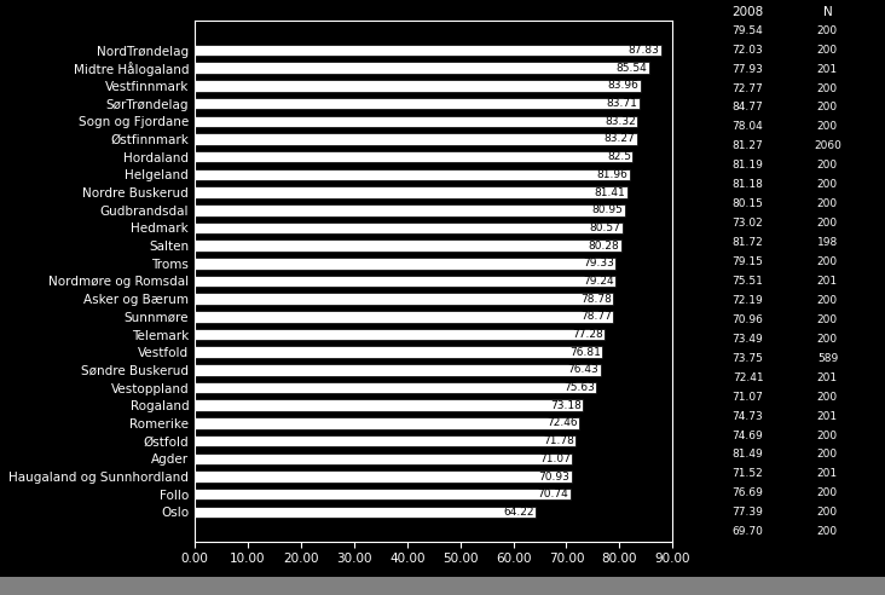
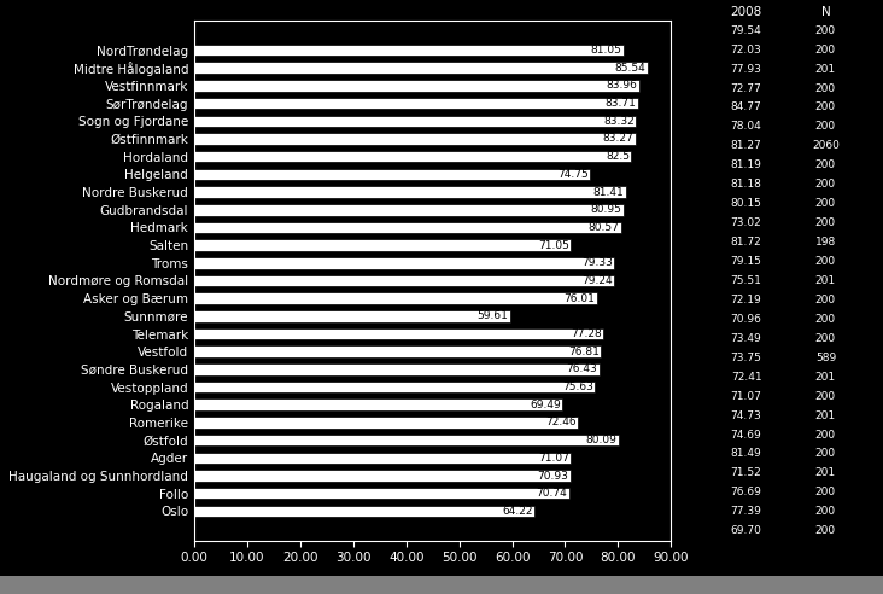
NordTrøndelag: 87.83 -> 81.05
Helgeland: 81.96 -> 74.75
Salten: 80.28 -> 71.05
Asker og Bærum: 78.78 -> 76.01
Sunnmøre: 78.77 -> 59.61
Rogaland: 73.18 -> 69.49
Østfold: 71.78 -> 80.09
